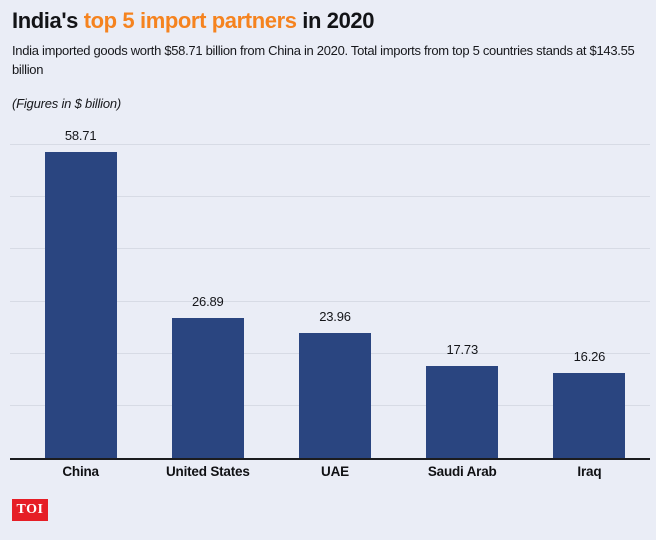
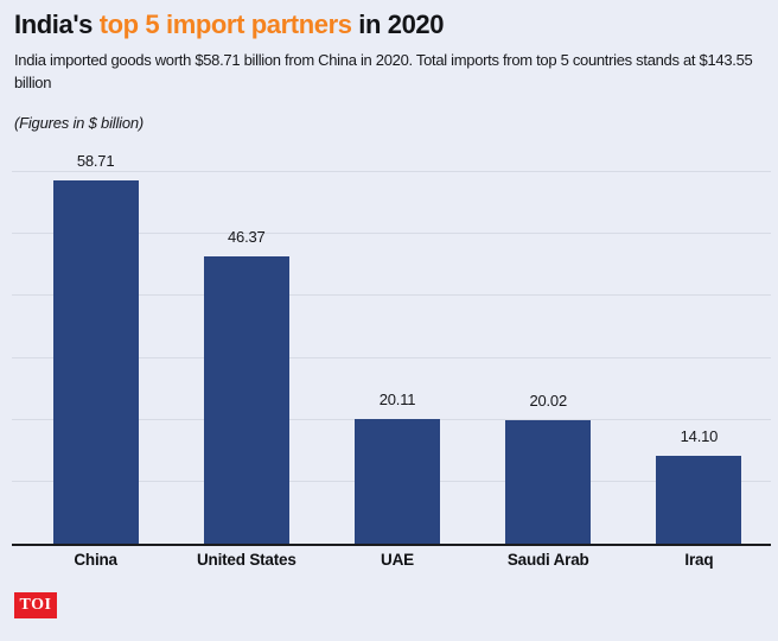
United States: 26.89 -> 46.37
UAE: 23.96 -> 20.11
Saudi Arab: 17.73 -> 20.02
Iraq: 16.26 -> 14.10
